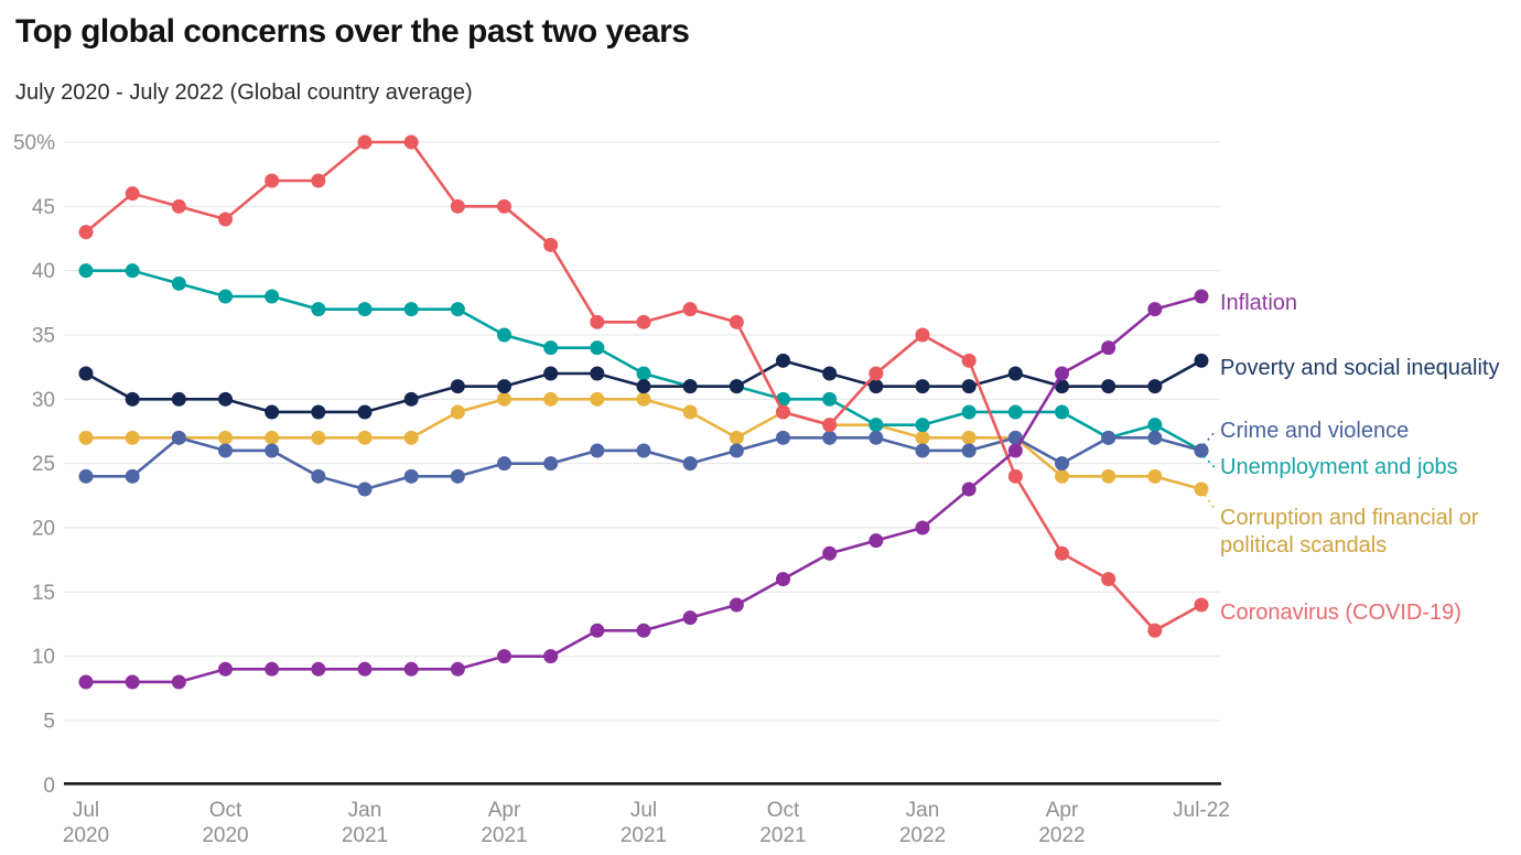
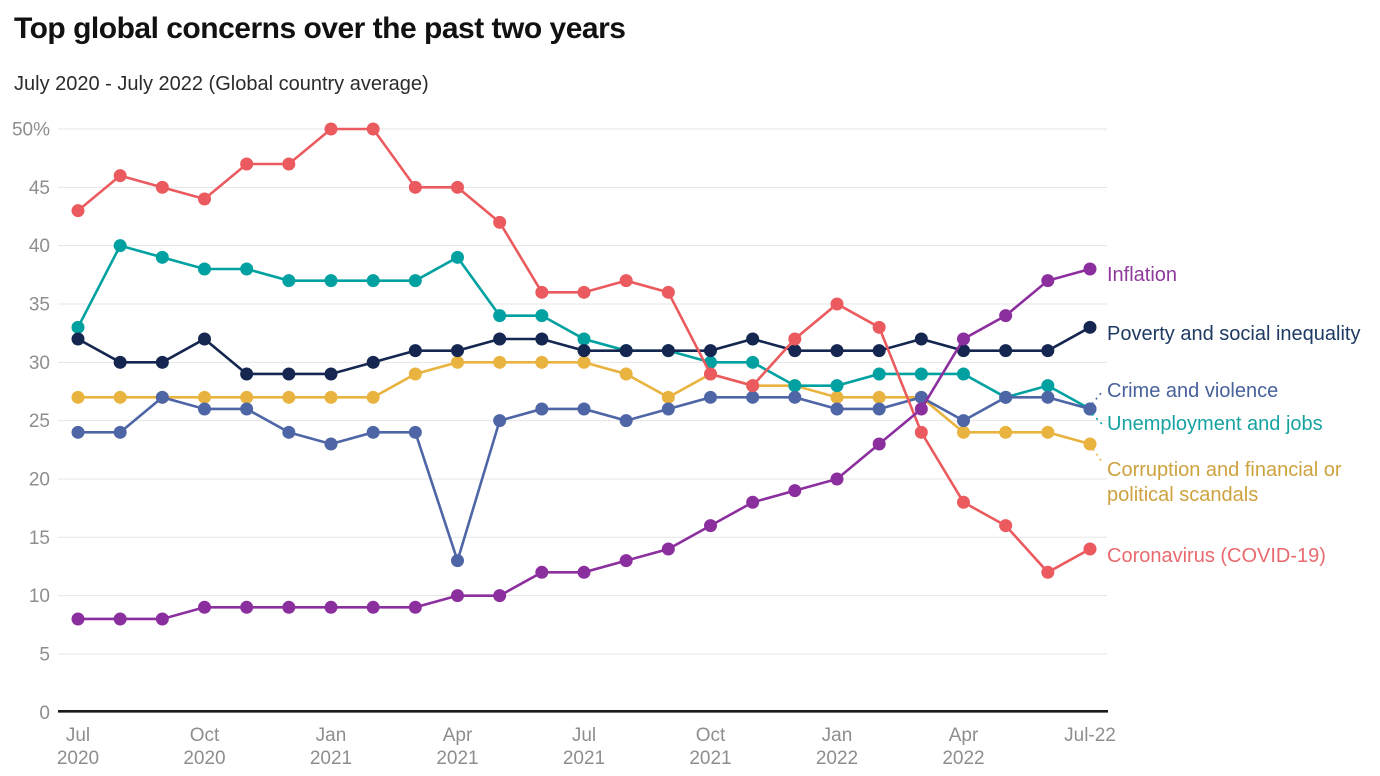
Unemployment and jobs/Jul 2020: 40% -> 33%
Poverty and social inequality/Oct 2020: 30% -> 32%
Unemployment and jobs/Apr 2021: 35% -> 39%
Crime and violence/Apr 2021: 25% -> 13%
Poverty and social inequality/Oct 2021: 33% -> 31%
